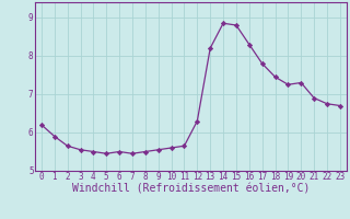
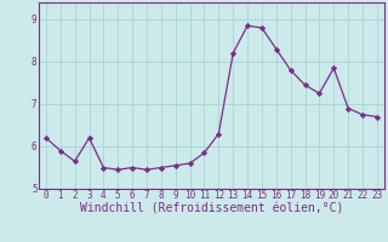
3: 5.55 -> 6.20
11: 5.65 -> 5.85
20: 7.30 -> 7.85
